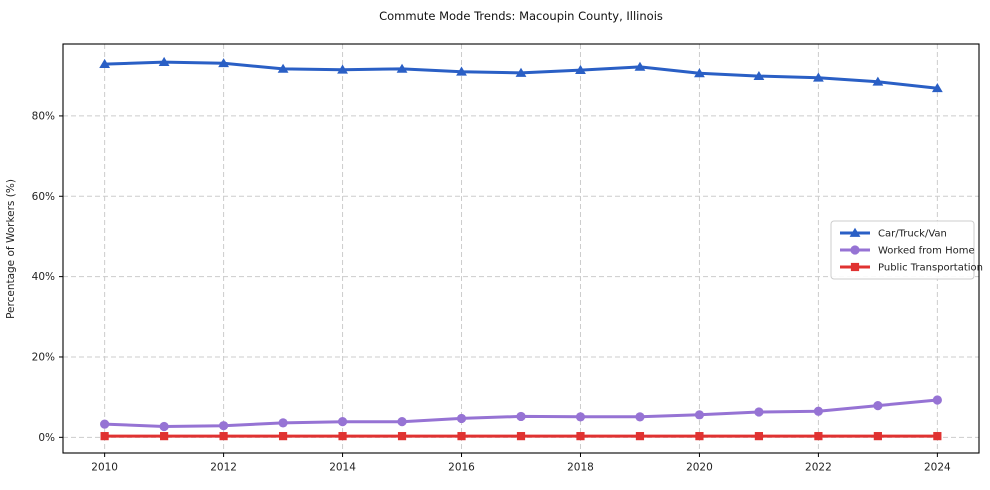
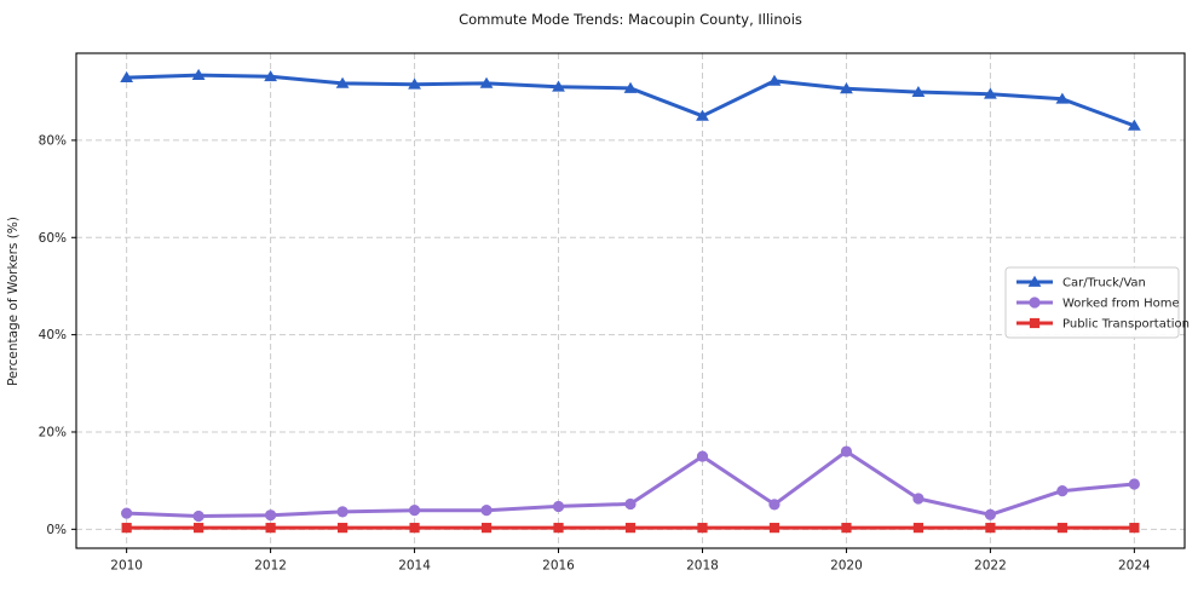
Car/Truck/Van/2018: 91% -> 85%
Worked from Home/2018: 5% -> 15%
Worked from Home/2020: 6% -> 16%
Worked from Home/2022: 6% -> 3%
Car/Truck/Van/2024: 87% -> 83%
